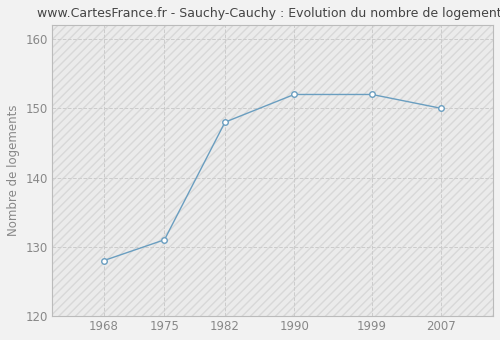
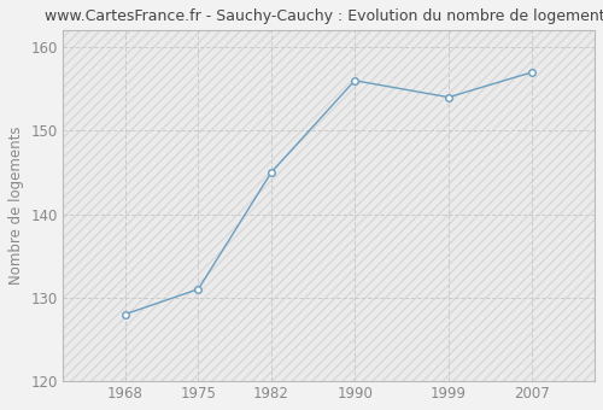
1982: 148 -> 145
1990: 152 -> 156
1999: 152 -> 154
2007: 150 -> 157
